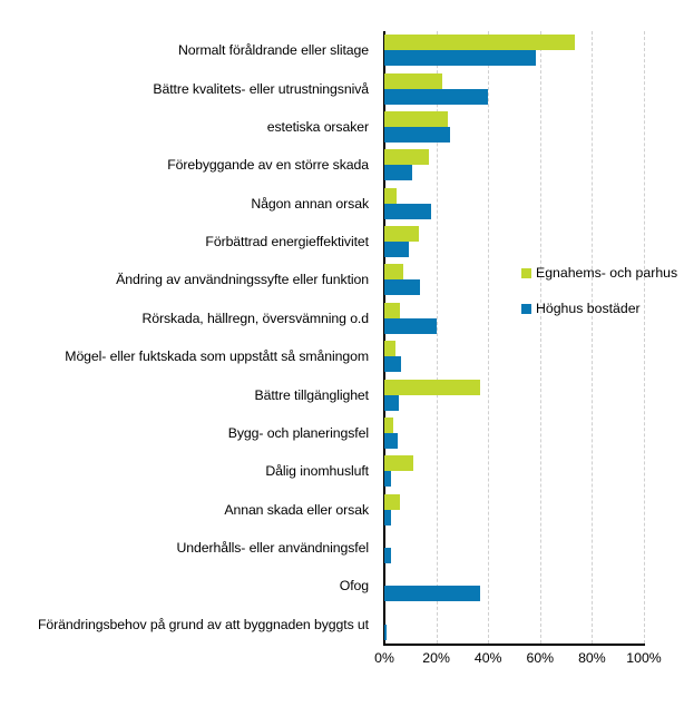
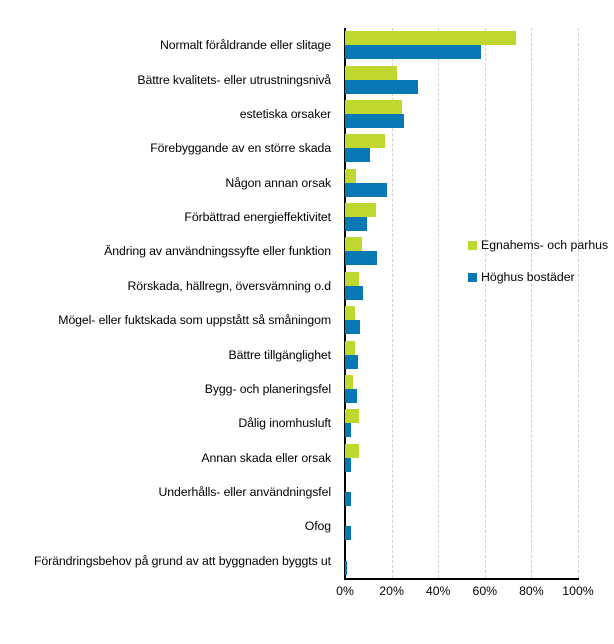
Höghus bostäder/Bättre kvalitets- eller utrustningsnivå: 40% -> 32%
Höghus bostäder/Rörskada, hällregn, översvämning o.d: 20% -> 8%
Egnahems- och parhus/Bättre tillgänglighet: 37% -> 4%
Egnahems- och parhus/Dålig inomhusluft: 11% -> 6%
Höghus bostäder/Ofog: 37% -> 2%
